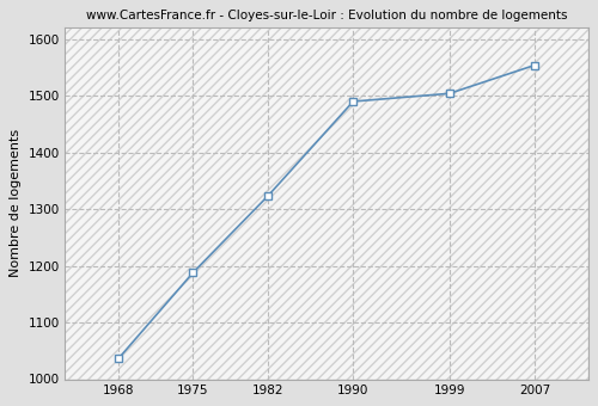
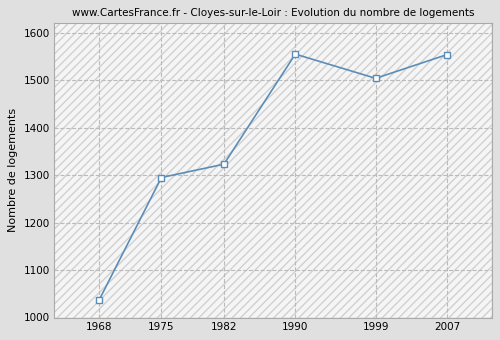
1975: 1188 -> 1295
1990: 1490 -> 1555
